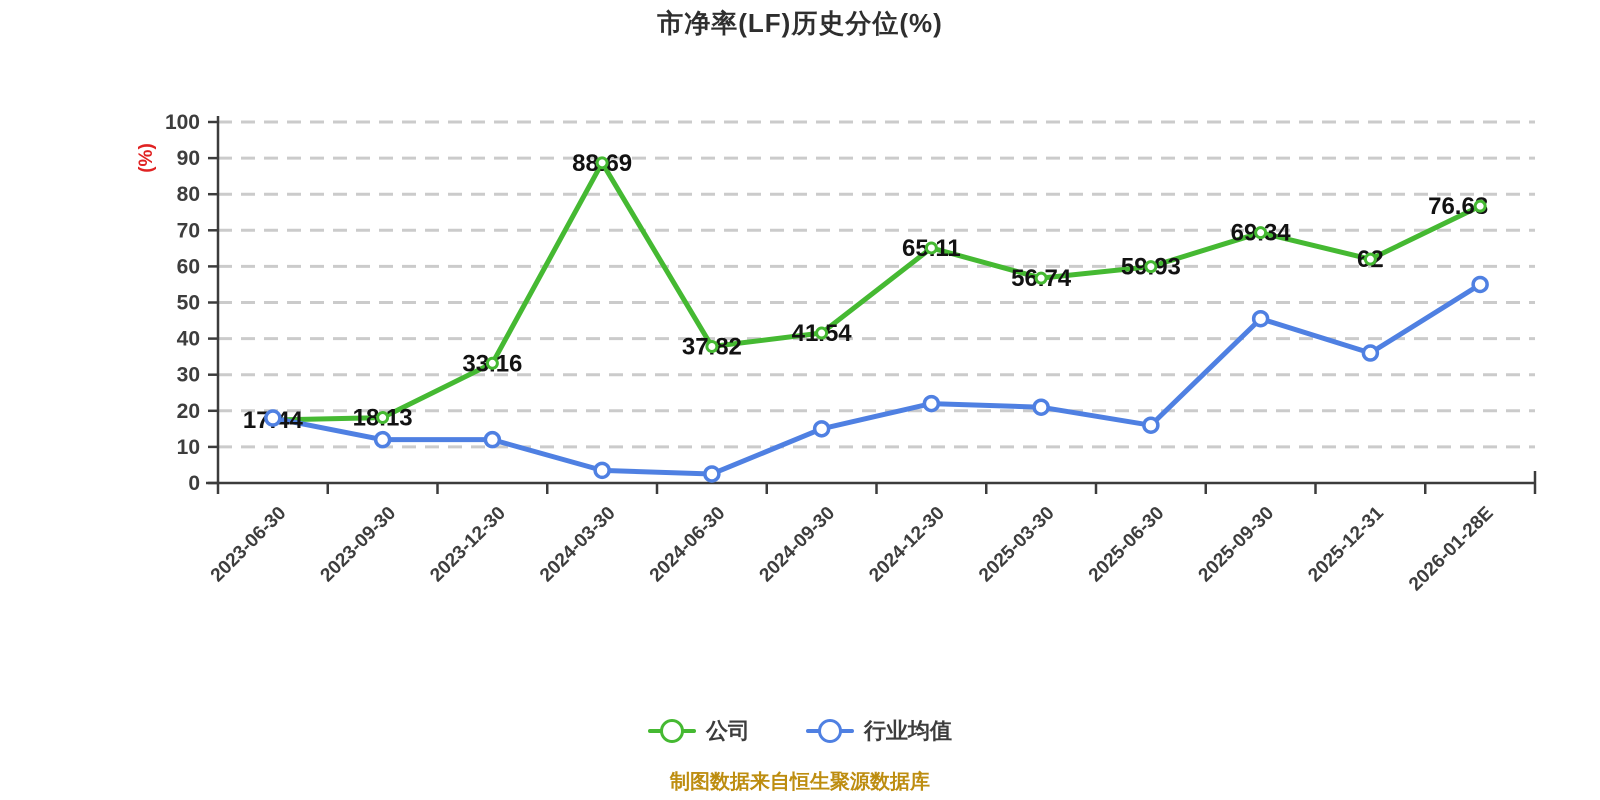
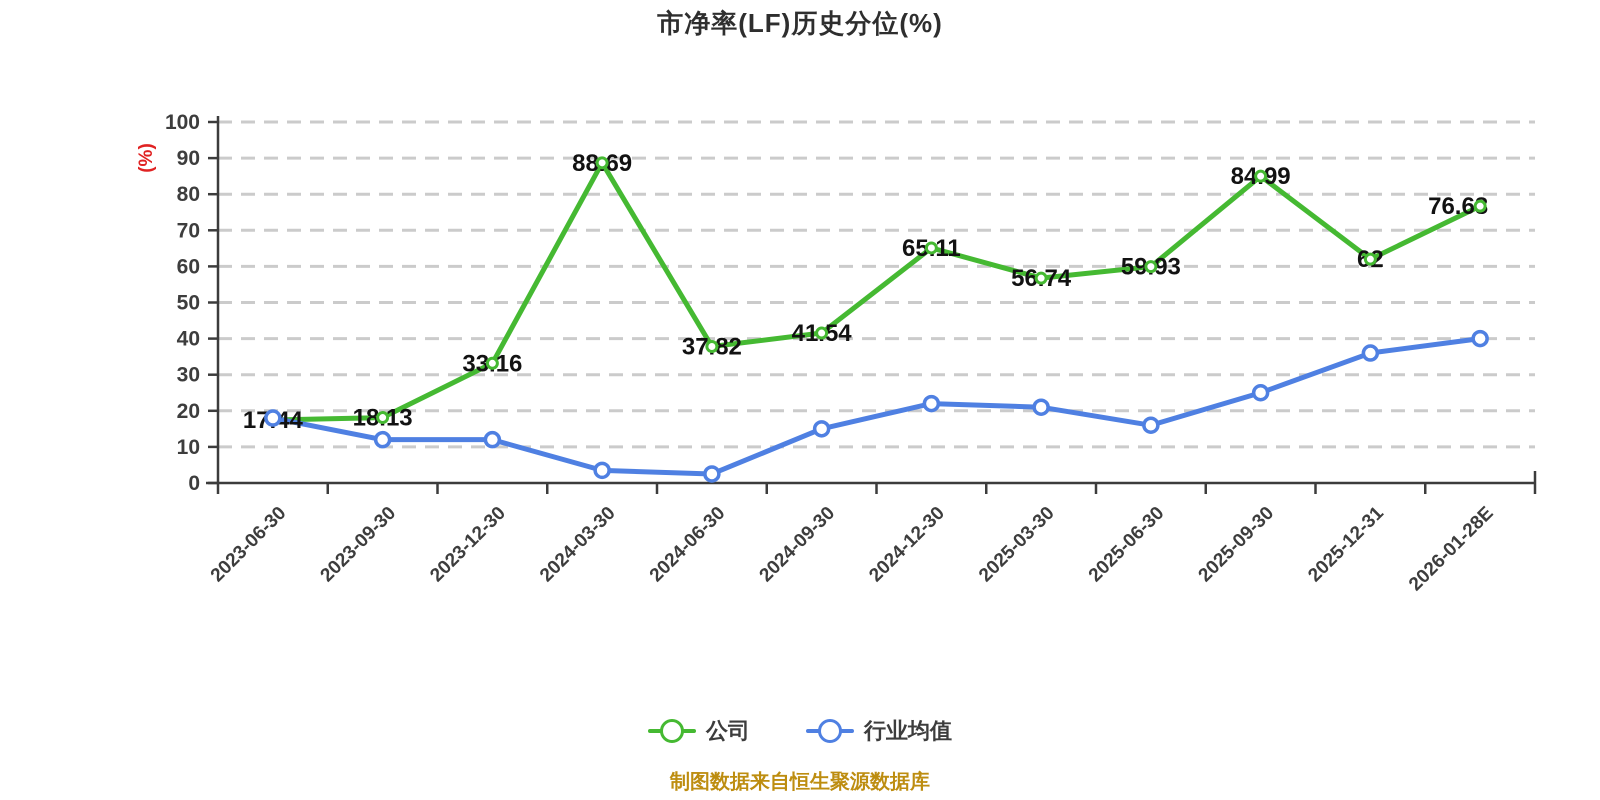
公司/2025-09-30: 69.34 -> 84.99
行业均值/2025-09-30: 46 -> 25
行业均值/2026-01-28E: 55 -> 40
